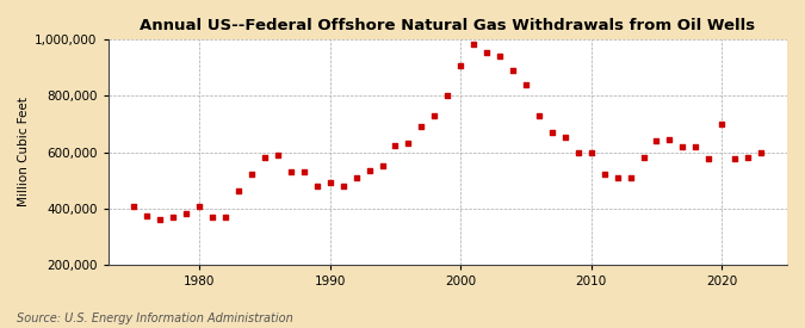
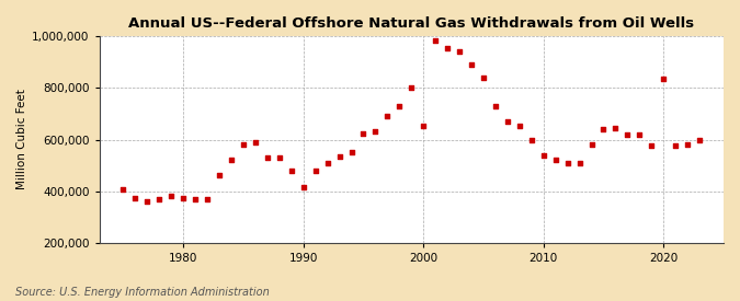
1980: 405,000 -> 375,000
1990: 490,000 -> 415,000
2000: 910,000 -> 655,000
2010: 600,000 -> 540,000
2020: 700,000 -> 835,000
